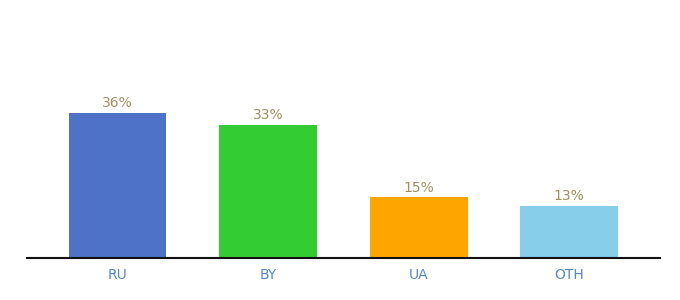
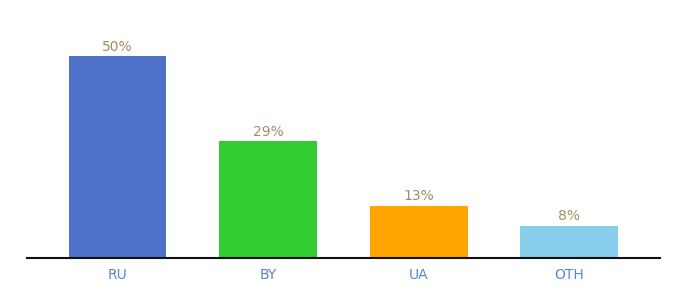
RU: 36% -> 50%
BY: 33% -> 29%
UA: 15% -> 13%
OTH: 13% -> 8%
